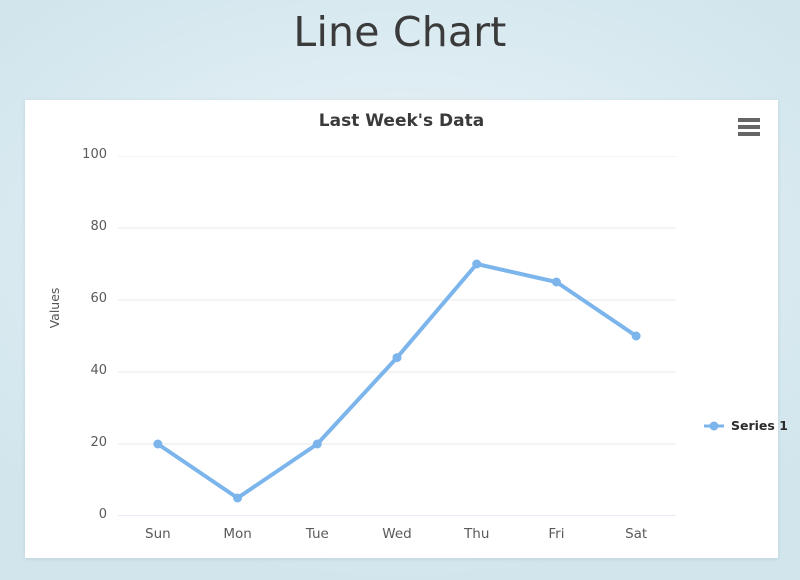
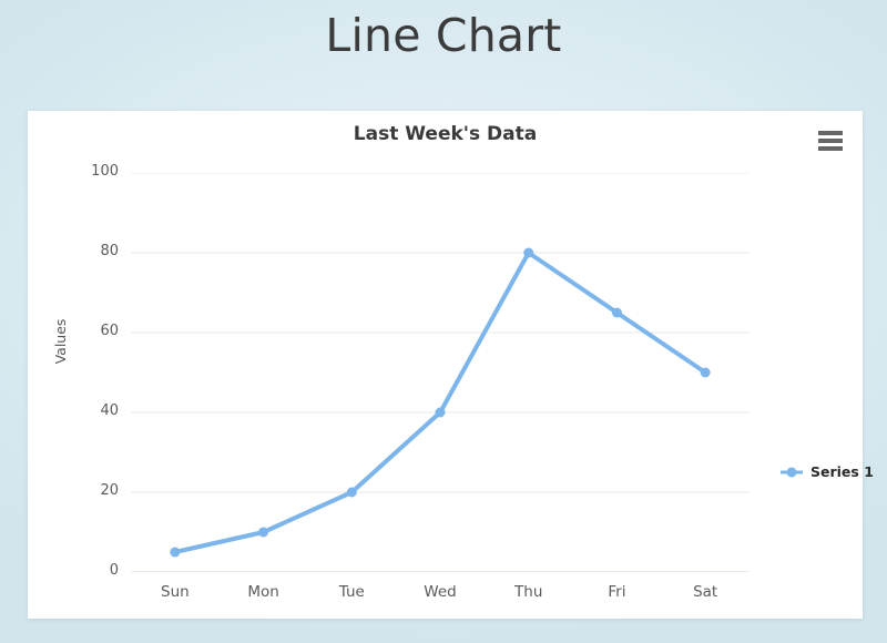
Sun: 20 -> 5
Mon: 5 -> 10
Wed: 44 -> 40
Thu: 70 -> 80
